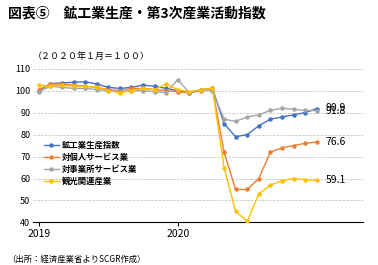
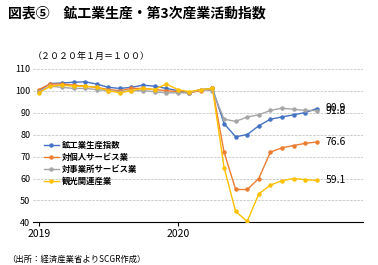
観光関連産業/2019: 102.5 -> 99.0
対事業所サービス業/2020: 105.0 -> 99.0
